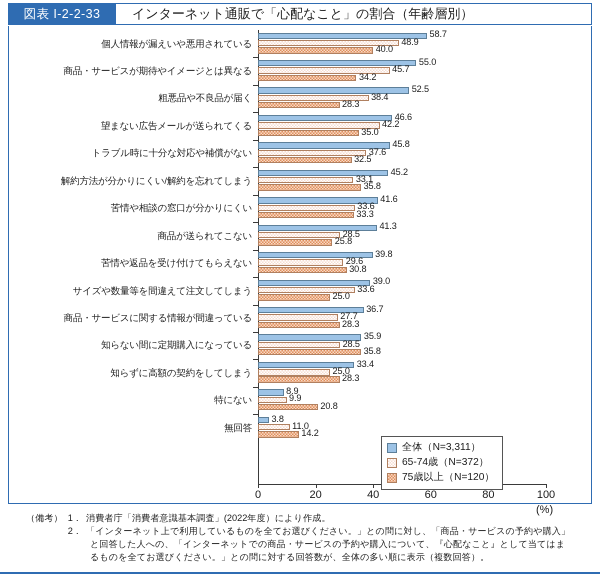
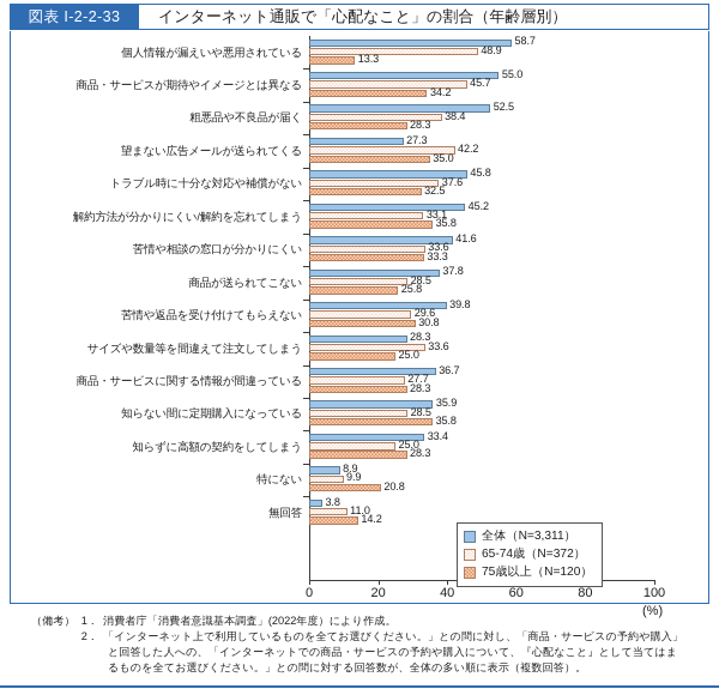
75歳以上（N=120）/個人情報が漏えいや悪用されている: 40.0 -> 13.3
全体（N=3,311）/望まない広告メールが送られてくる: 46.6 -> 27.3
全体（N=3,311）/商品が送られてこない: 41.3 -> 37.8
全体（N=3,311）/サイズや数量等を間違えて注文してしまう: 39.0 -> 28.3
